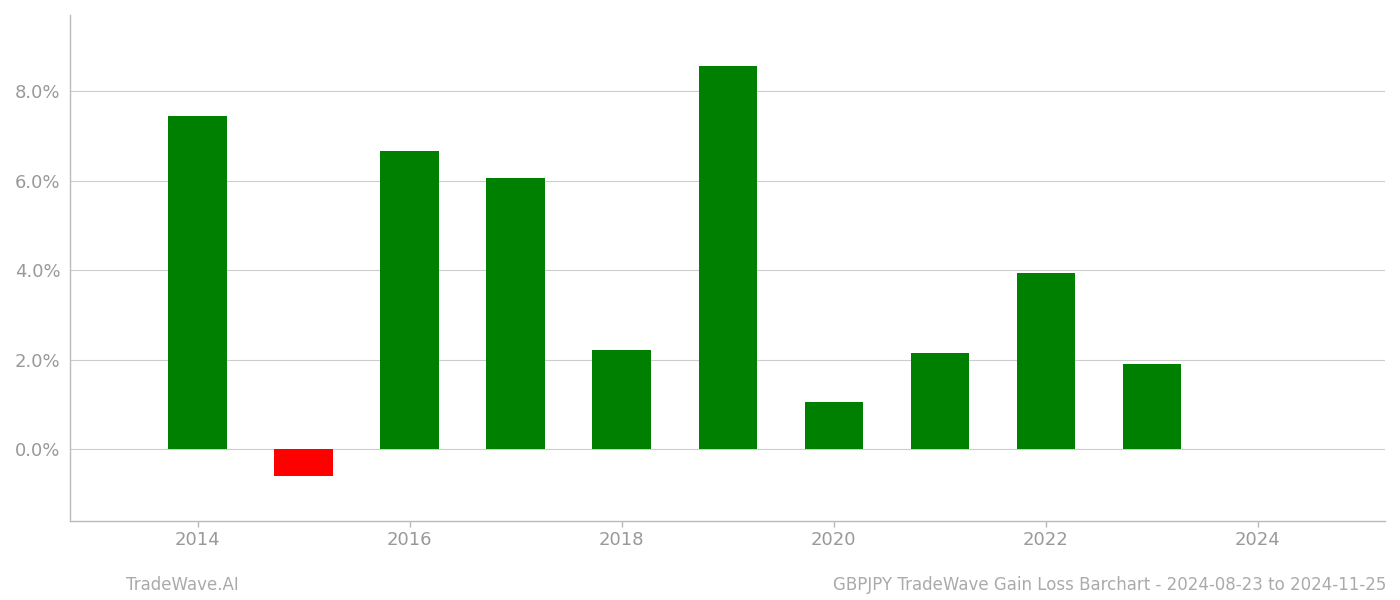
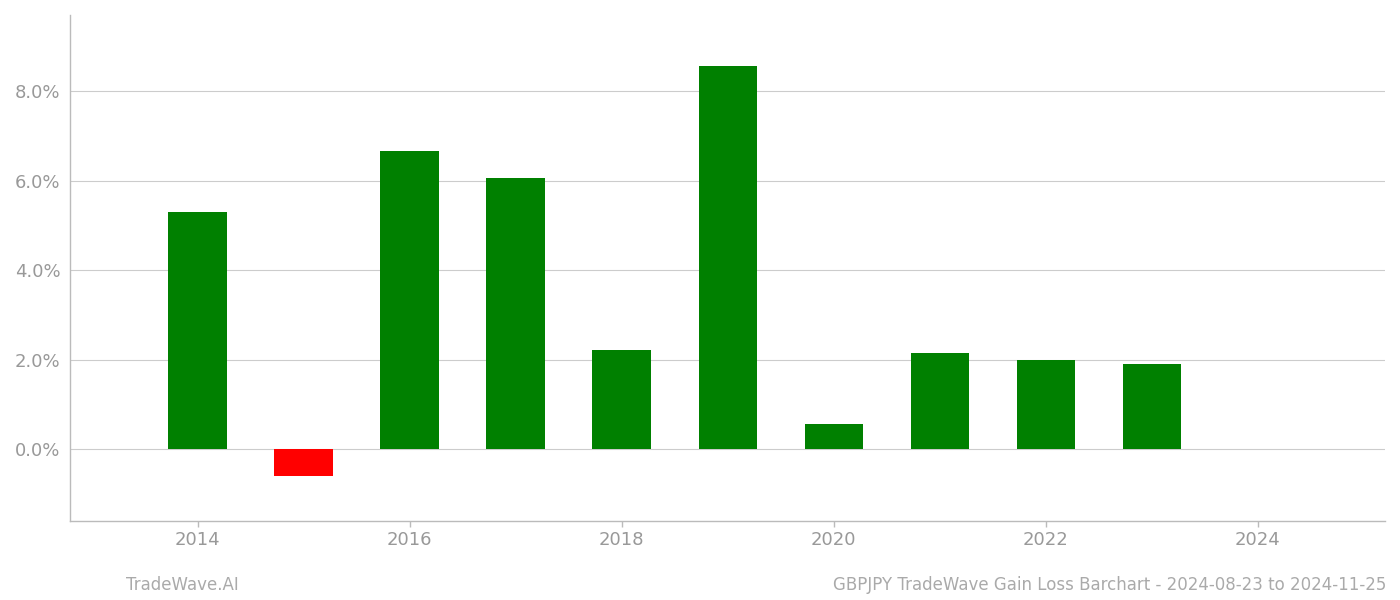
2014: 7.45% -> 5.30%
2020: 1.05% -> 0.55%
2022: 3.93% -> 2.00%
